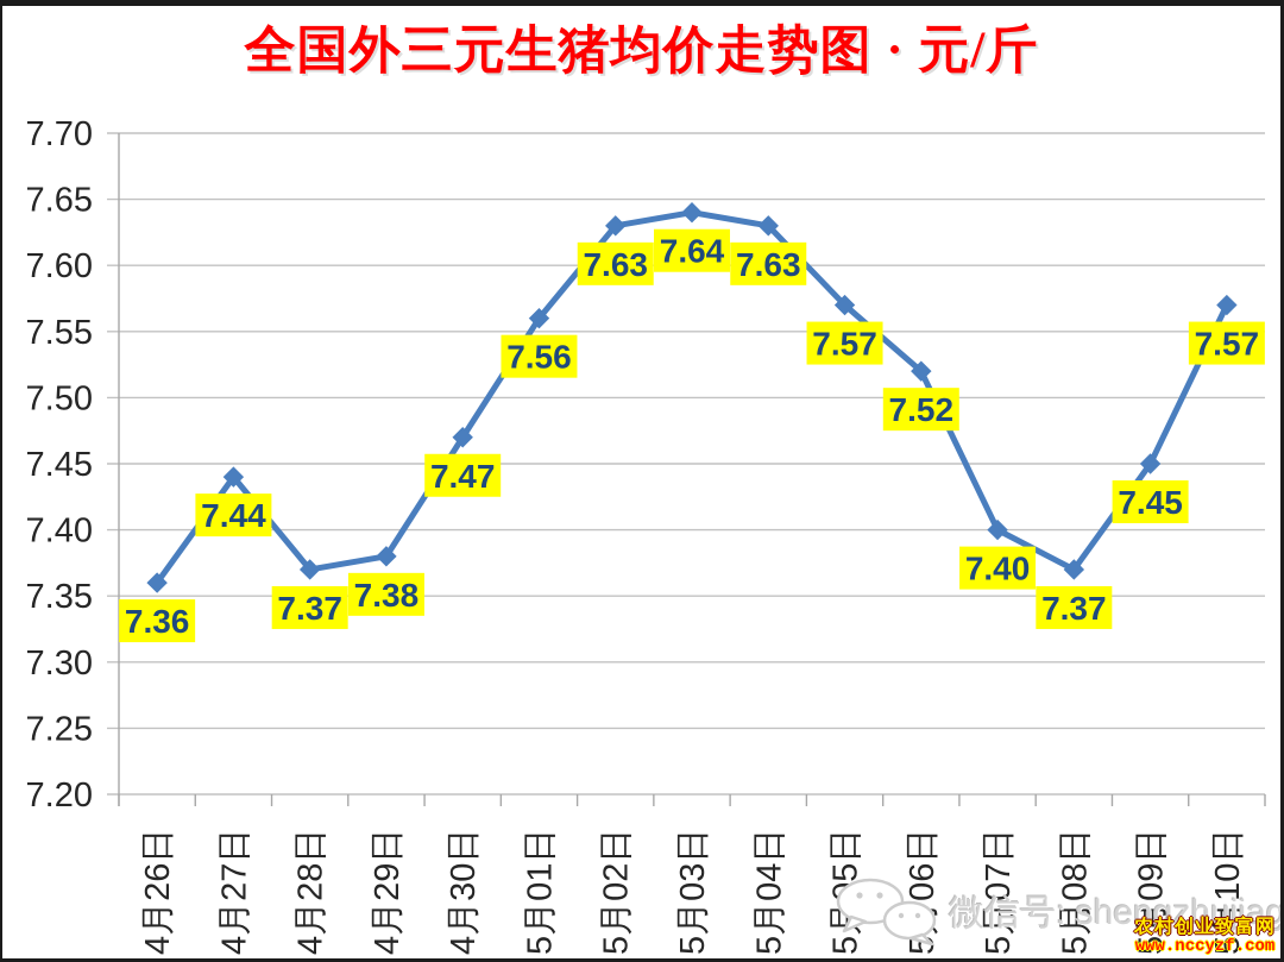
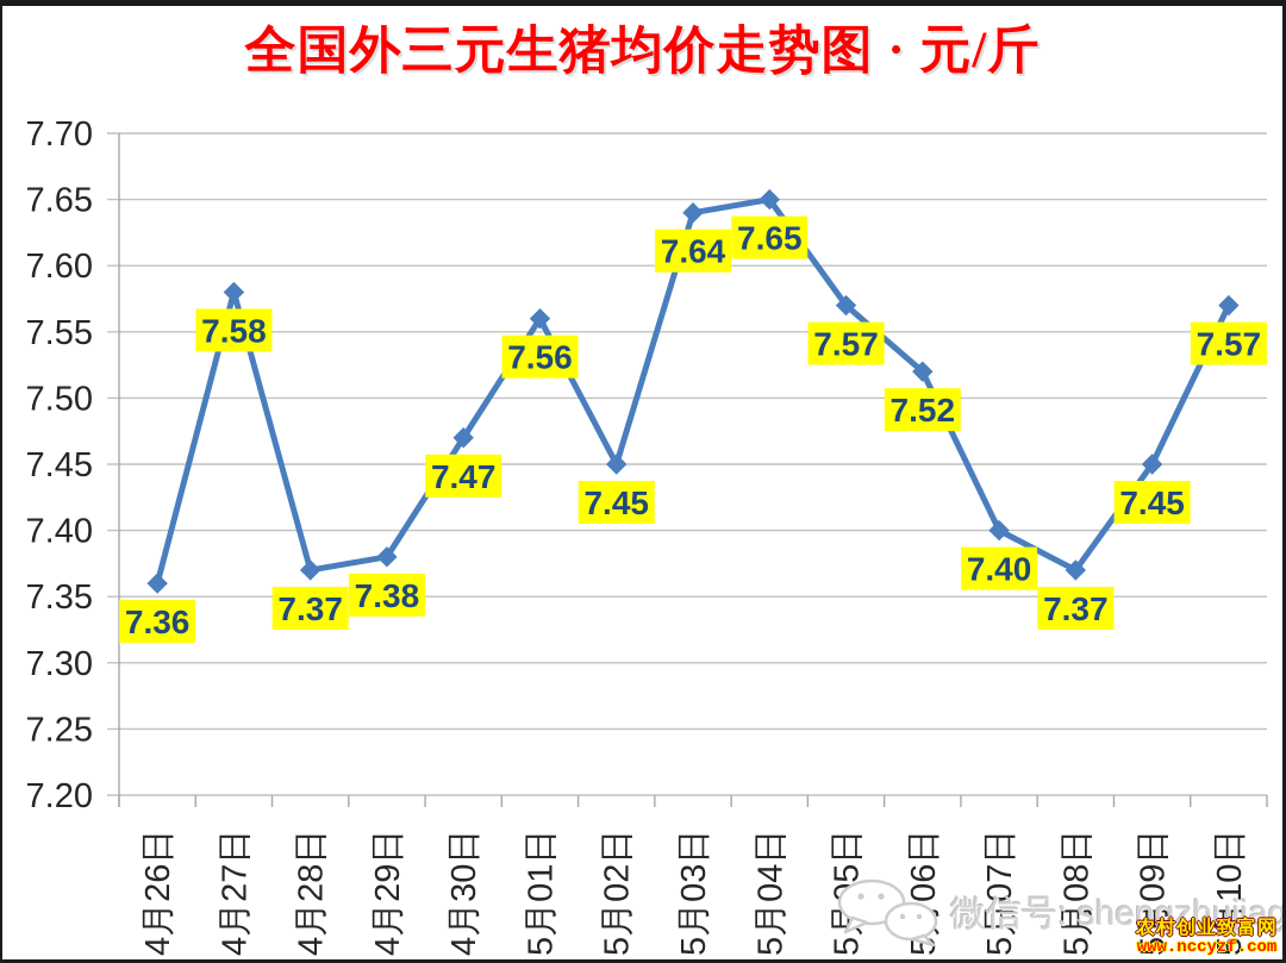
4月27日: 7.44 -> 7.58
5月02日: 7.63 -> 7.45
5月04日: 7.63 -> 7.65
